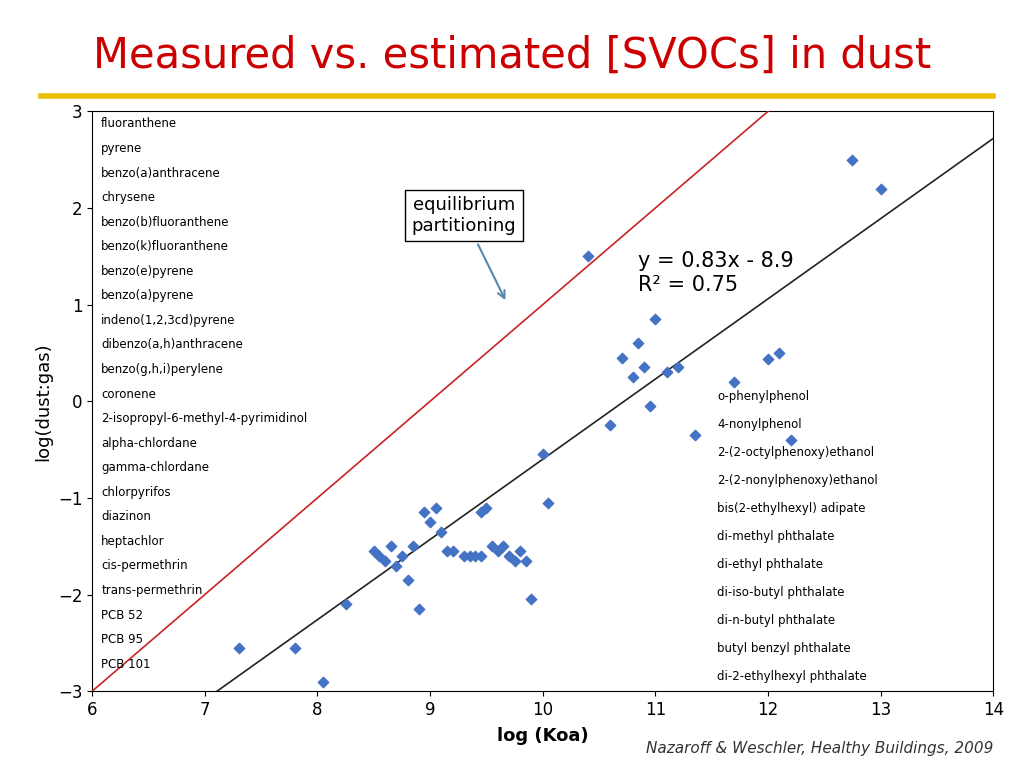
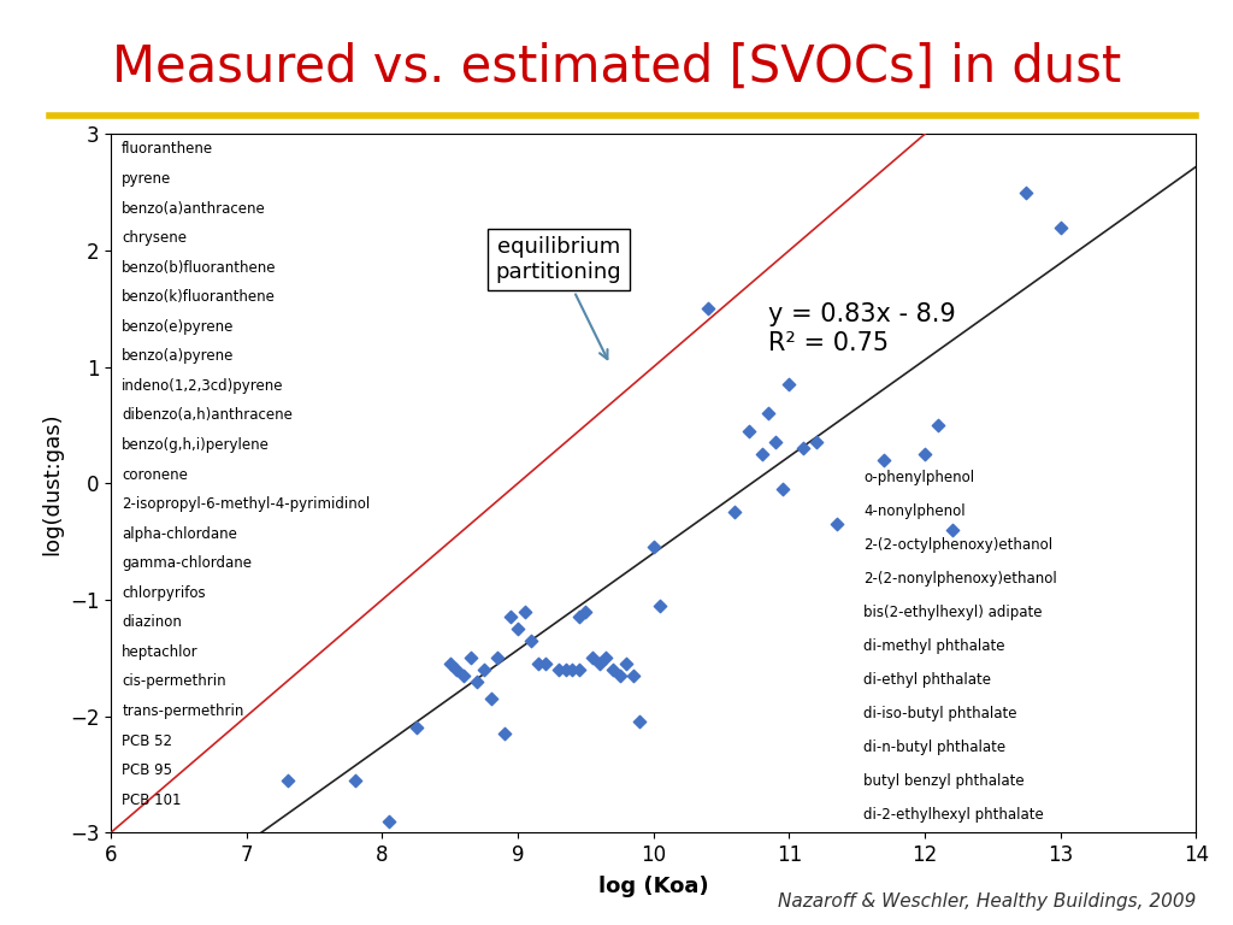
12: 0.44 -> 0.25
